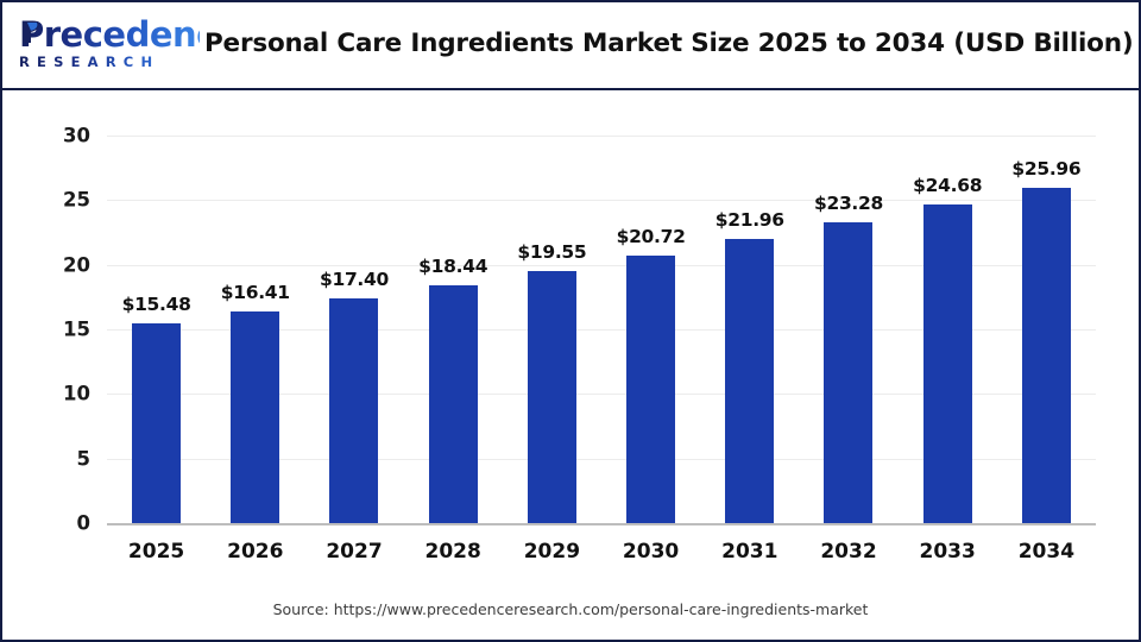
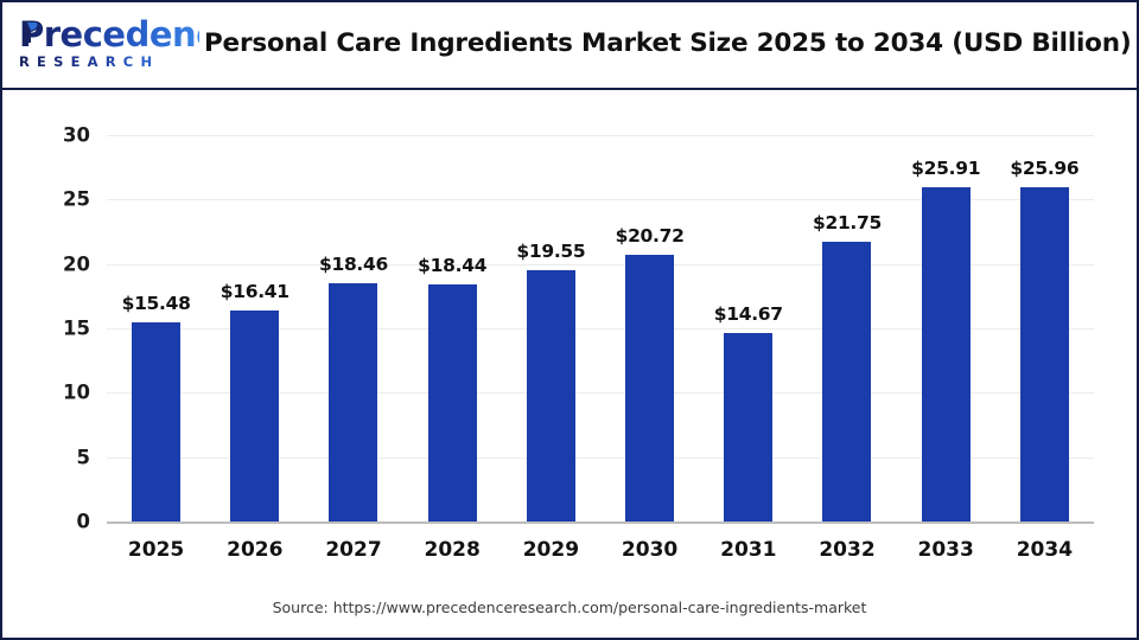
2027: $17.40 -> $18.46
2031: $21.96 -> $14.67
2032: $23.28 -> $21.75
2033: $24.68 -> $25.91
